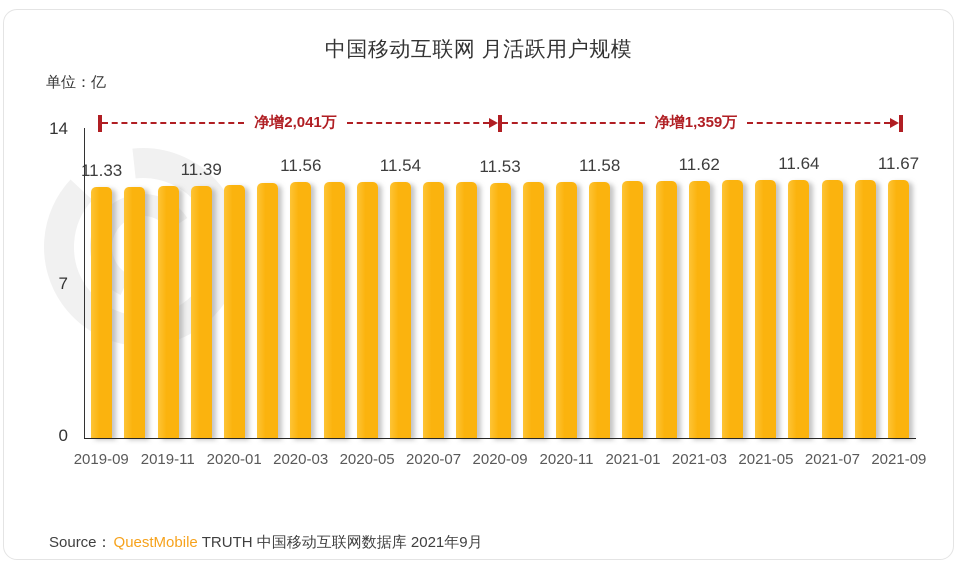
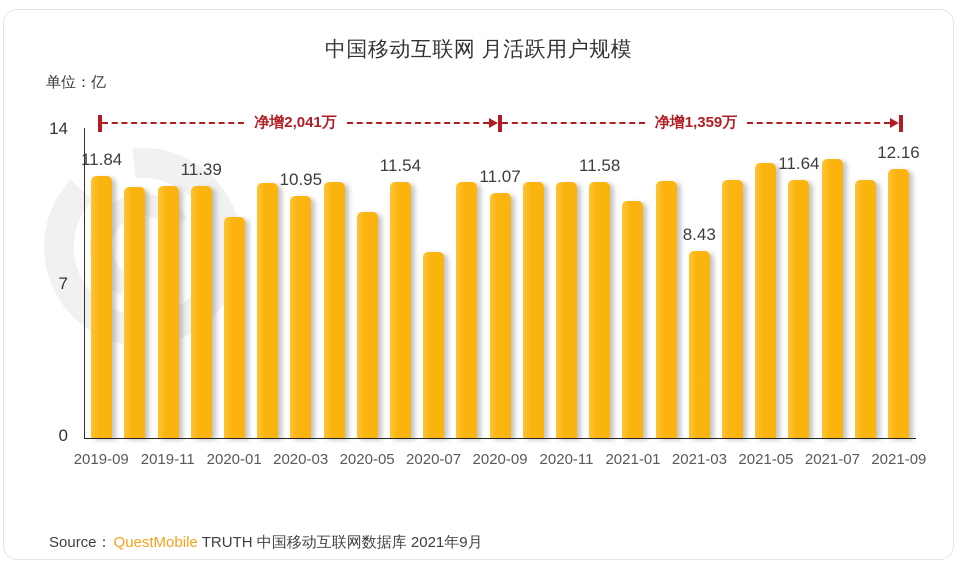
2019-09: 11.33 -> 11.84
2020-01: 11.4 -> 10.0
2020-03: 11.56 -> 10.95
2020-05: 11.6 -> 10.2
2020-07: 11.6 -> 8.4
2020-09: 11.53 -> 11.07
2021-01: 11.6 -> 10.7
2021-03: 11.62 -> 8.43
2021-05: 11.6 -> 12.4
2021-07: 11.7 -> 12.6
2021-09: 11.67 -> 12.16
